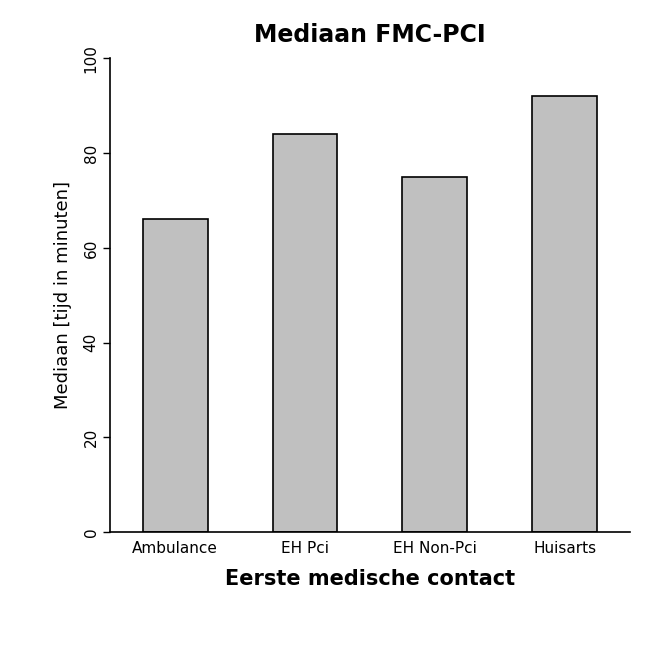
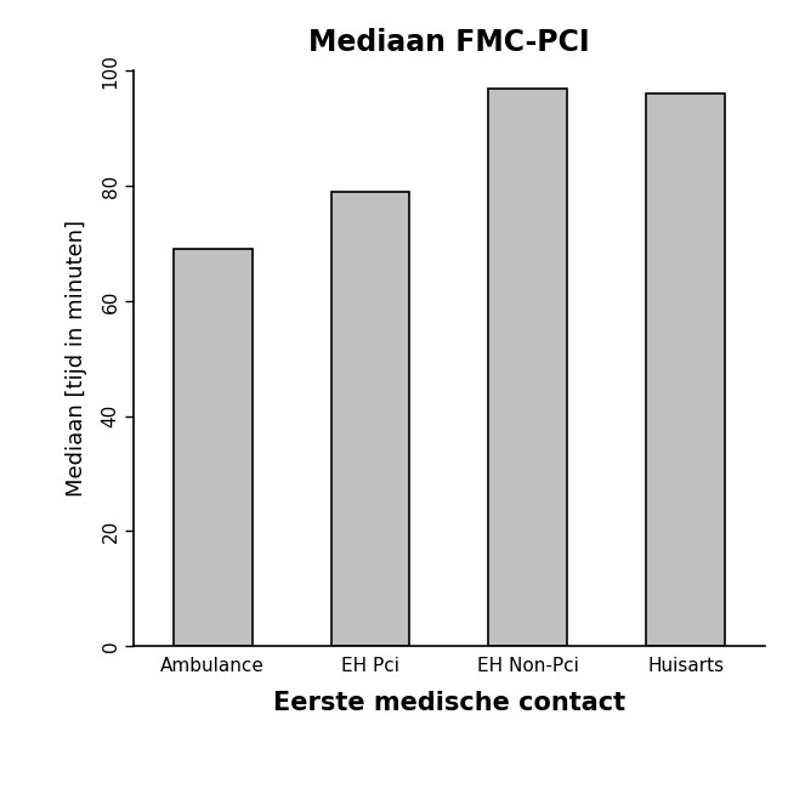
Ambulance: 66 -> 69
EH Pci: 84 -> 79
EH Non-Pci: 75 -> 97
Huisarts: 92 -> 96
